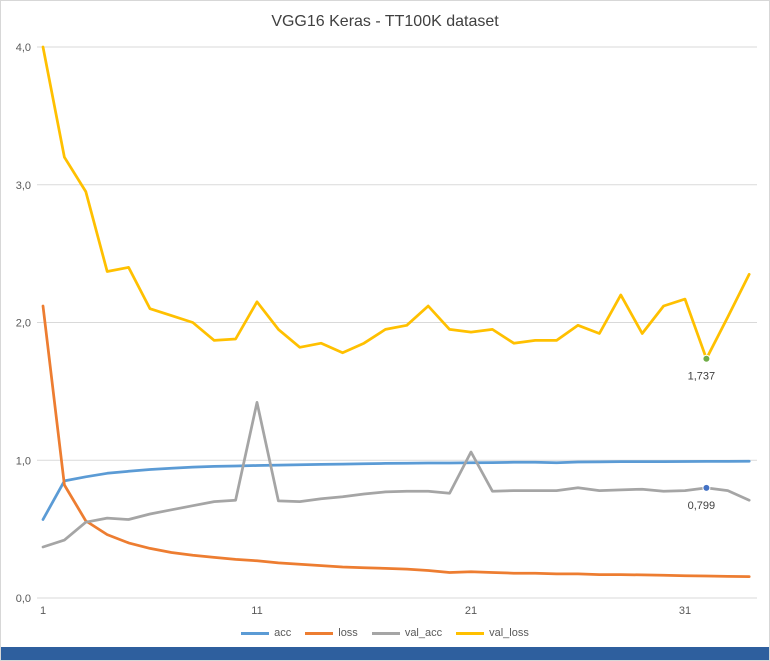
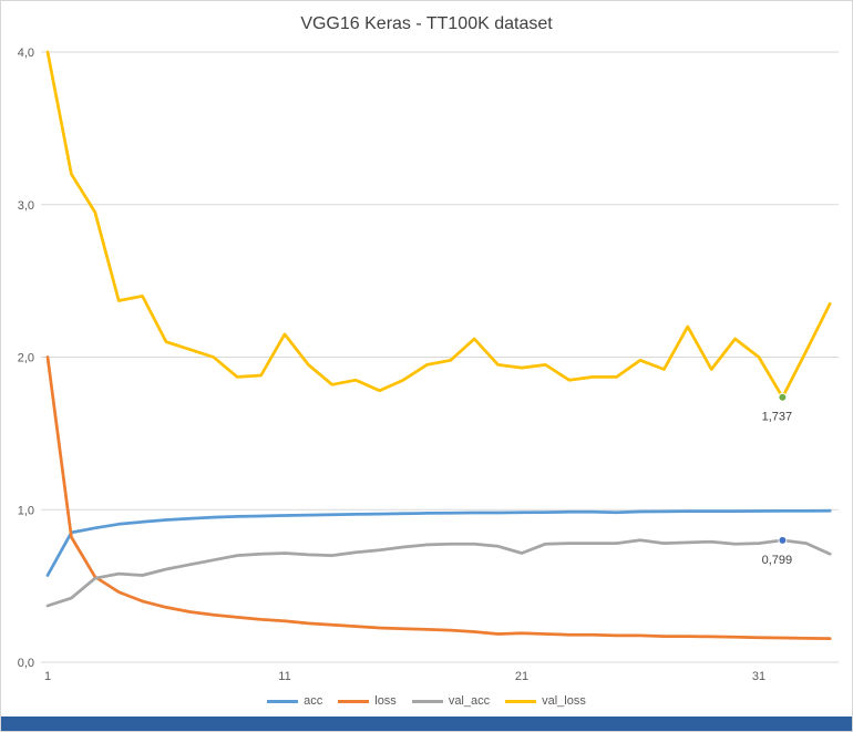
loss/1: 2,12 -> 2,00
val_acc/11: 1,42 -> 0,71
val_acc/21: 1,06 -> 0,71
val_loss/31: 2,17 -> 2,00
